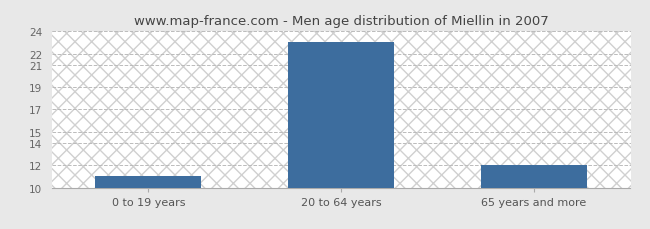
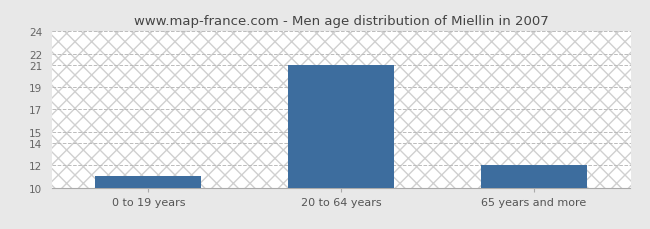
20 to 64 years: 23 -> 21
